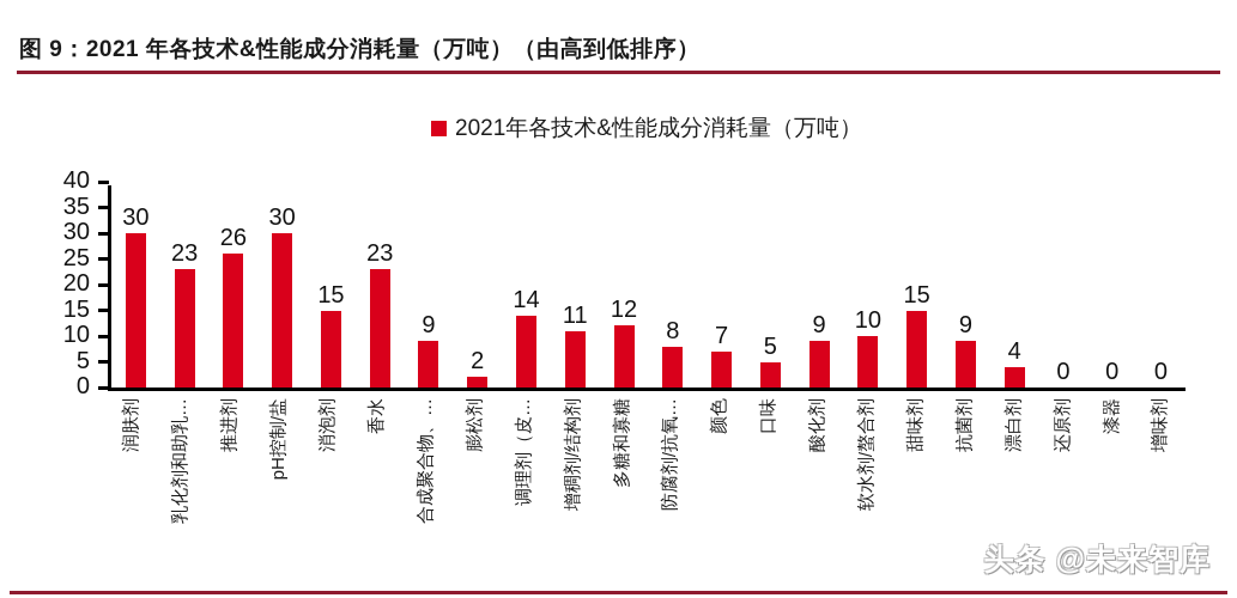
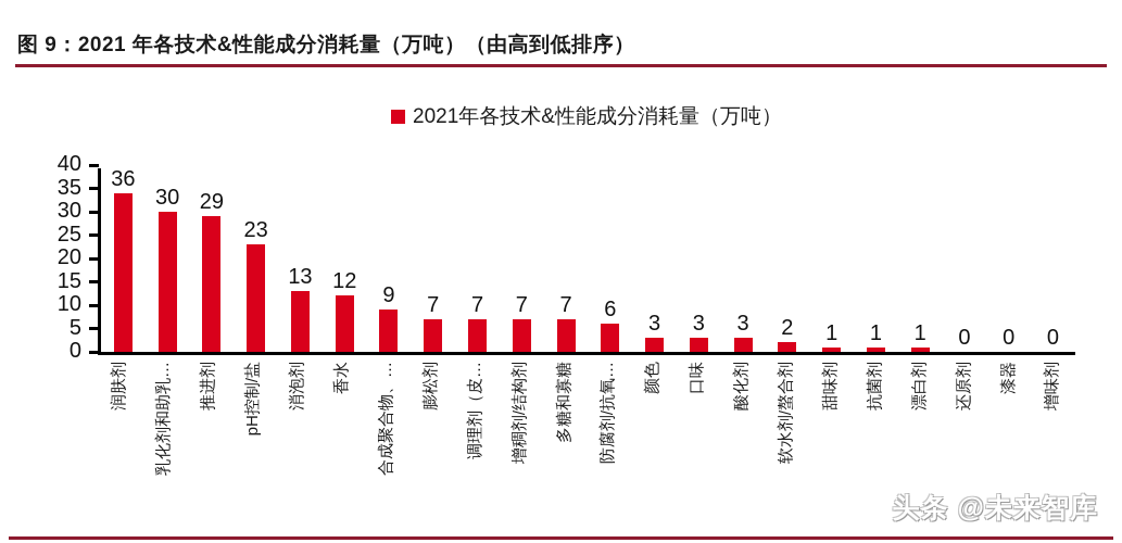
润肤剂: 30 -> 36
乳化剂和助乳…: 23 -> 30
推进剂: 26 -> 29
pH控制/盐: 30 -> 23
消泡剂: 15 -> 13
香水: 23 -> 12
膨松剂: 2 -> 7
调理剂（皮…: 14 -> 7
增稠剂/结构剂: 11 -> 7
多糖和寡糖: 12 -> 7
防腐剂/抗氧…: 8 -> 6
颜色: 7 -> 3
口味: 5 -> 3
酸化剂: 9 -> 3
软水剂/螯合剂: 10 -> 2
甜味剂: 15 -> 1
抗菌剂: 9 -> 1
漂白剂: 4 -> 1
